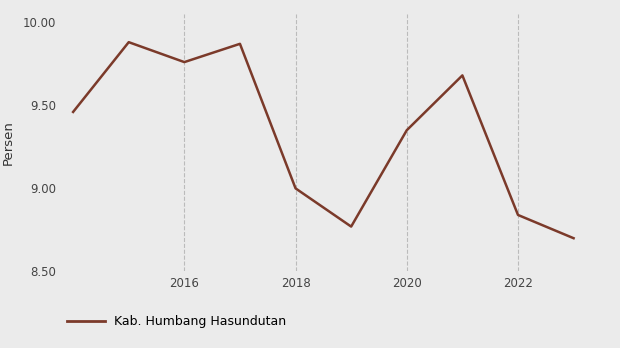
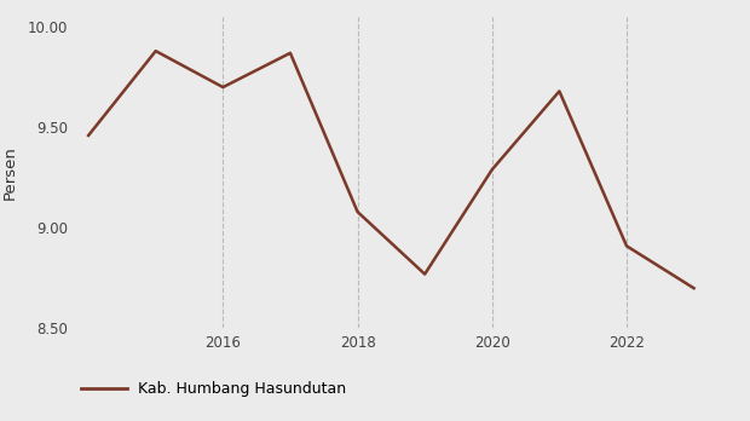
2016: 9.76 -> 9.70
2018: 9.00 -> 9.08
2020: 9.35 -> 9.29
2022: 8.84 -> 8.91
